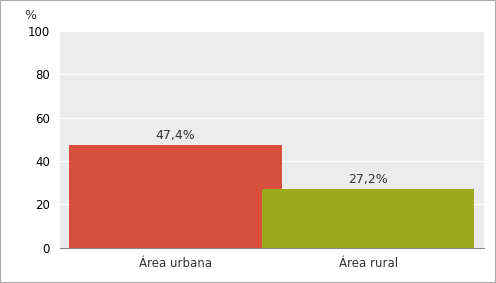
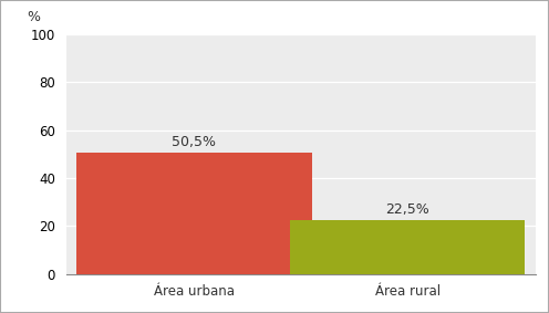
Área urbana: 47,4% -> 50,5%
Área rural: 27,2% -> 22,5%
